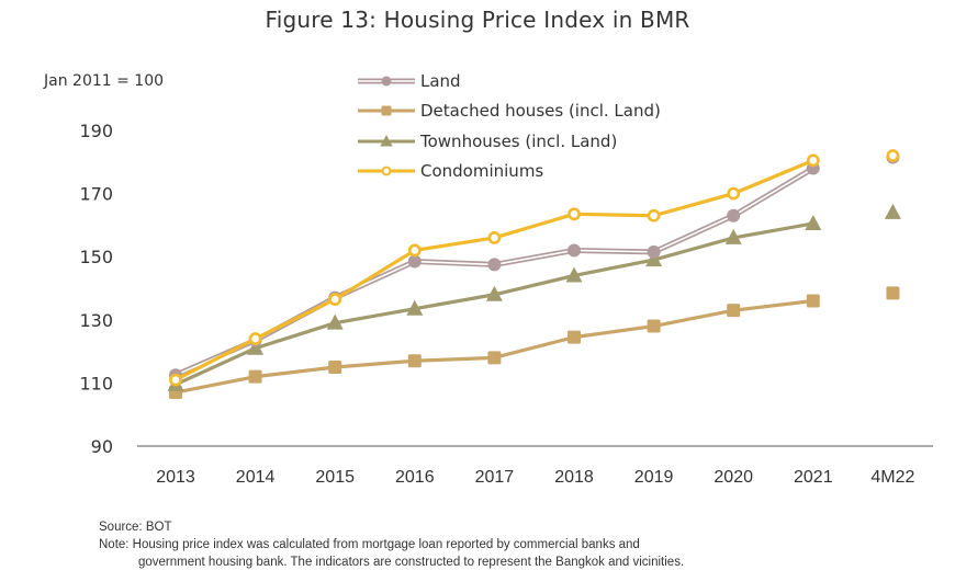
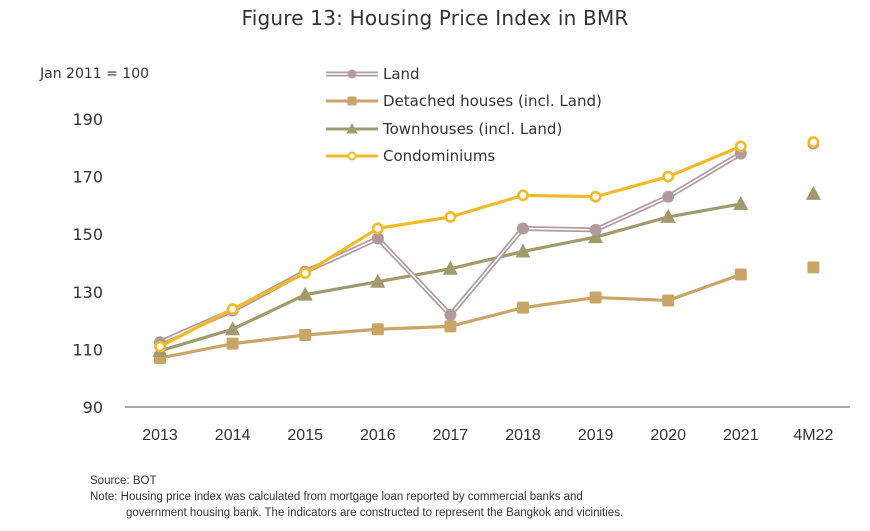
Townhouses (incl. Land)/2014: 121 -> 117
Land/2017: 148 -> 122
Detached houses (incl. Land)/2020: 133 -> 127
